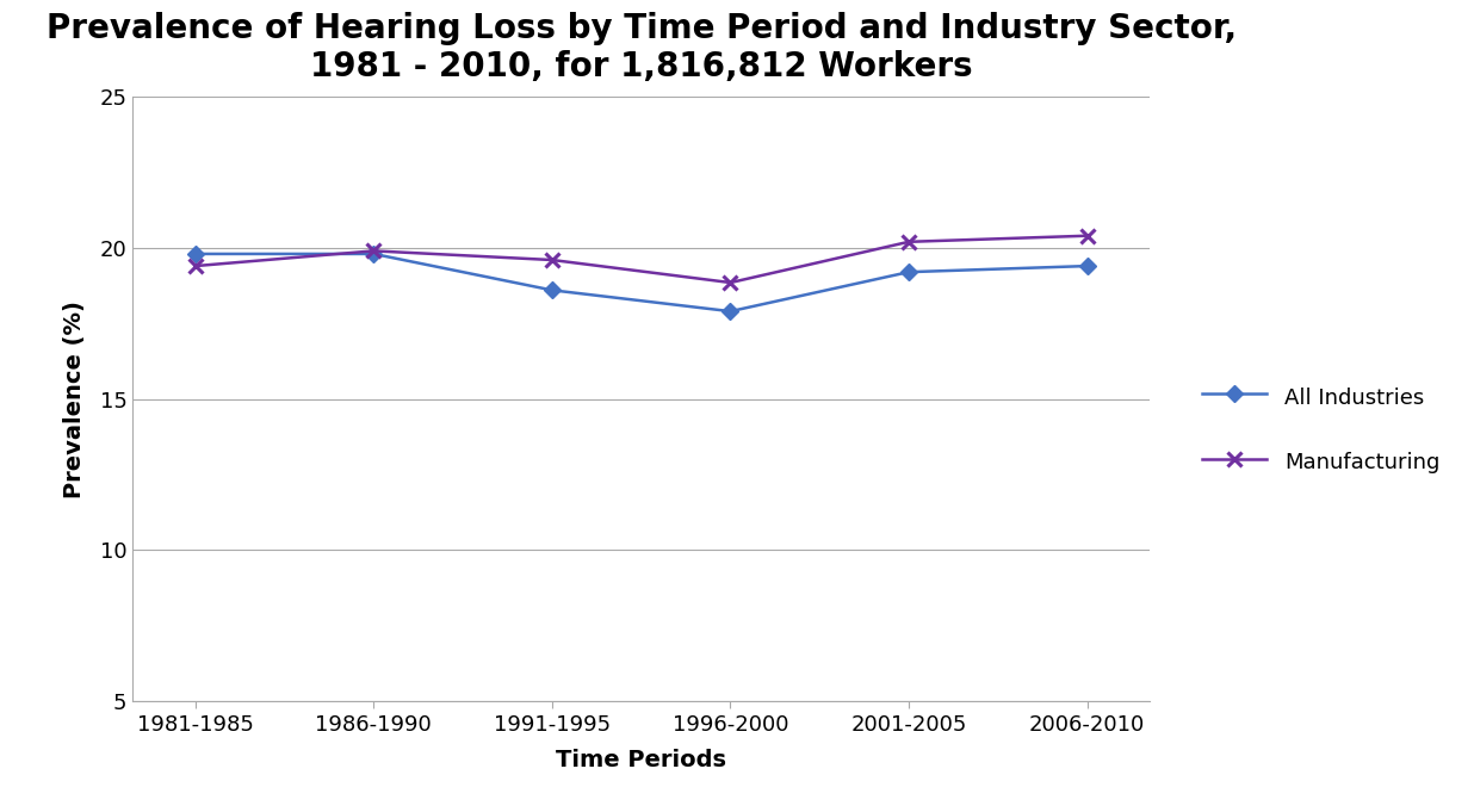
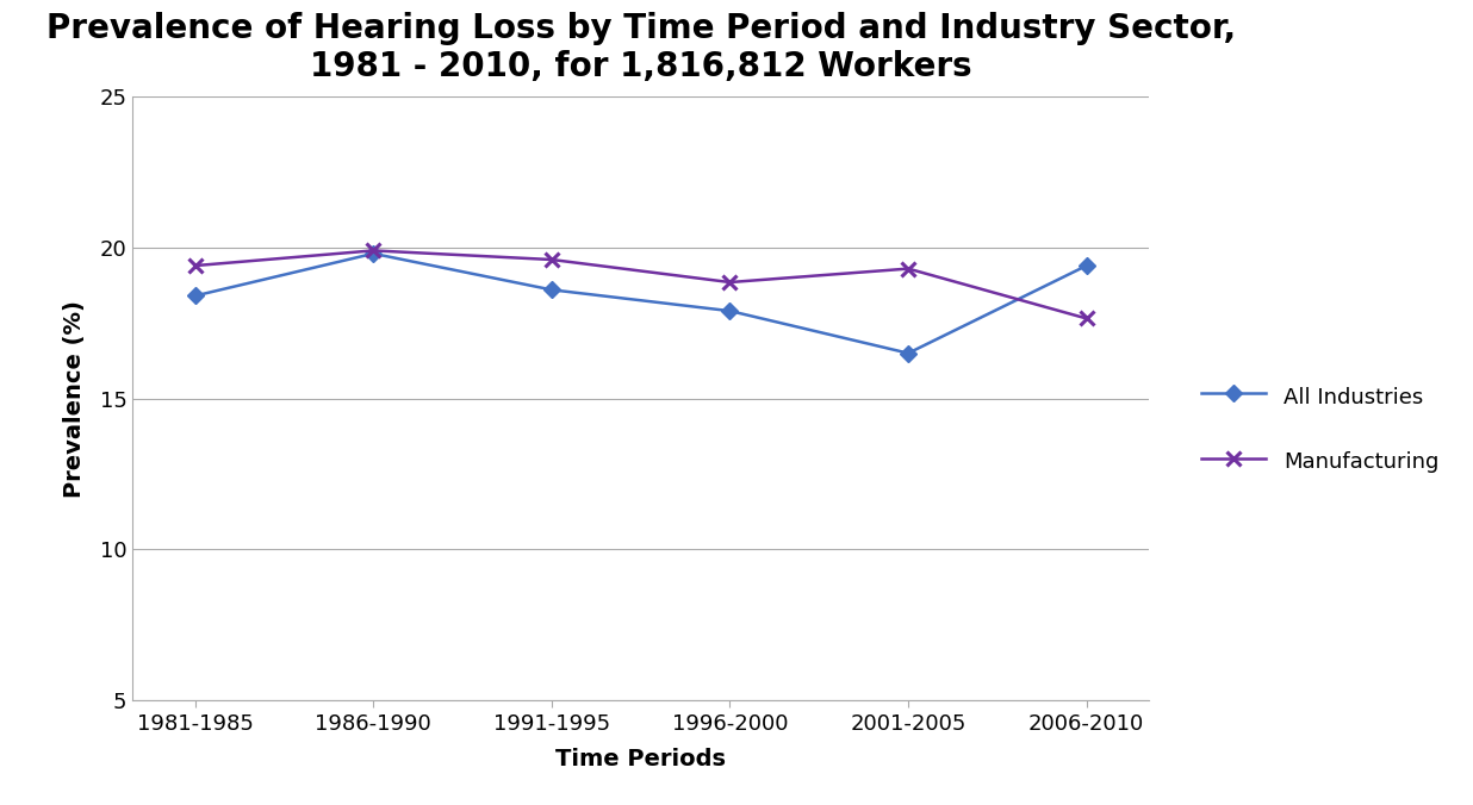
All Industries/1981-1985: 19.8 -> 18.4
All Industries/2001-2005: 19.2 -> 16.5
Manufacturing/2001-2005: 20.20 -> 19.30
Manufacturing/2006-2010: 20.40 -> 17.65
